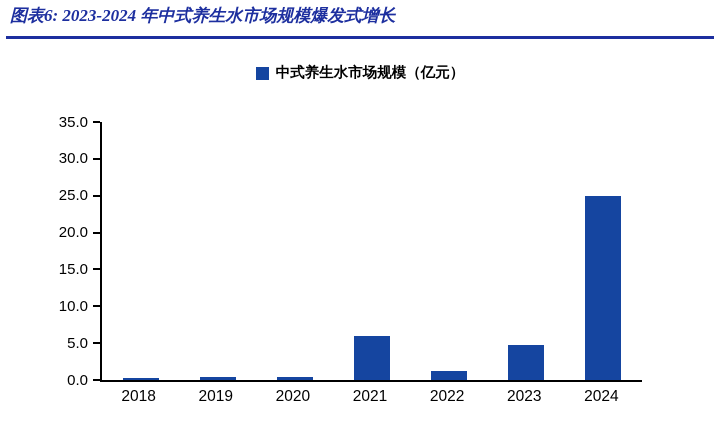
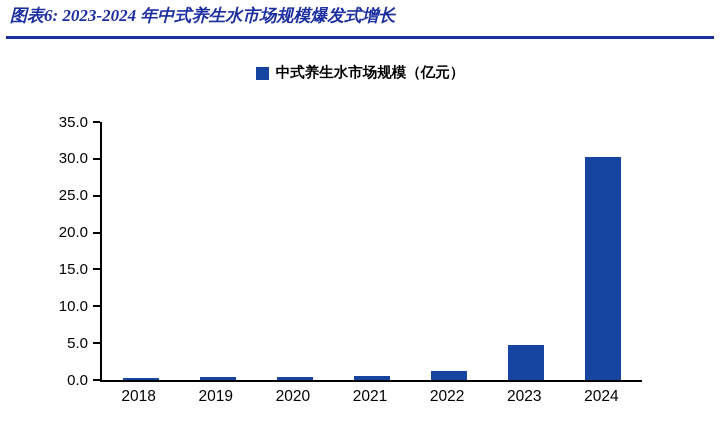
2021: 6 -> 1
2024: 25 -> 30
